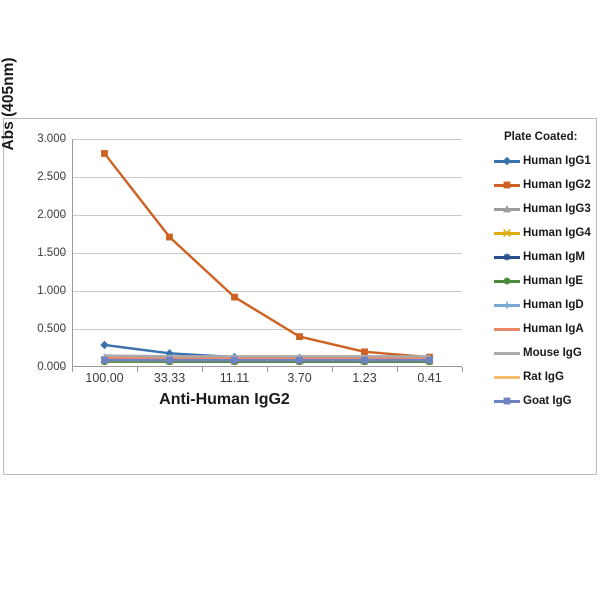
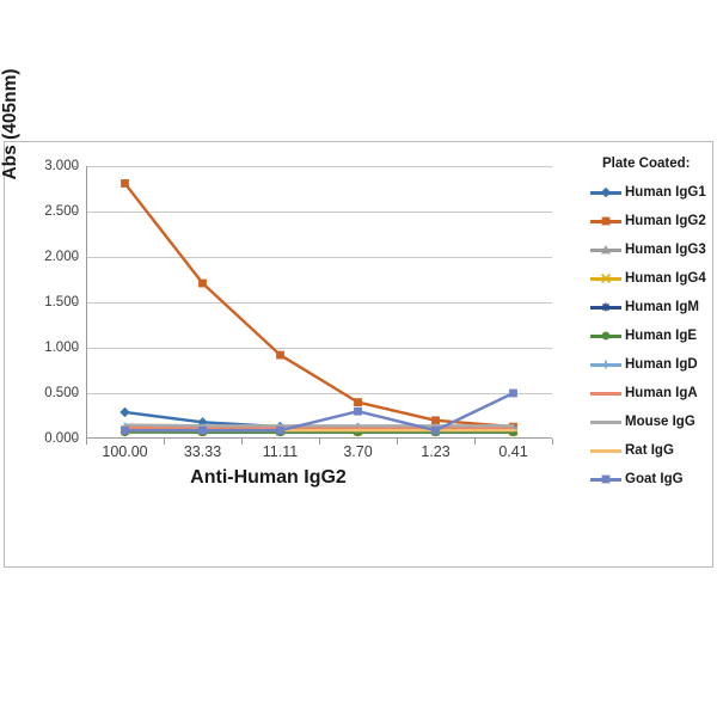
Goat IgG/3.70: 0.1 -> 0.3
Goat IgG/0.41: 0.1 -> 0.5
